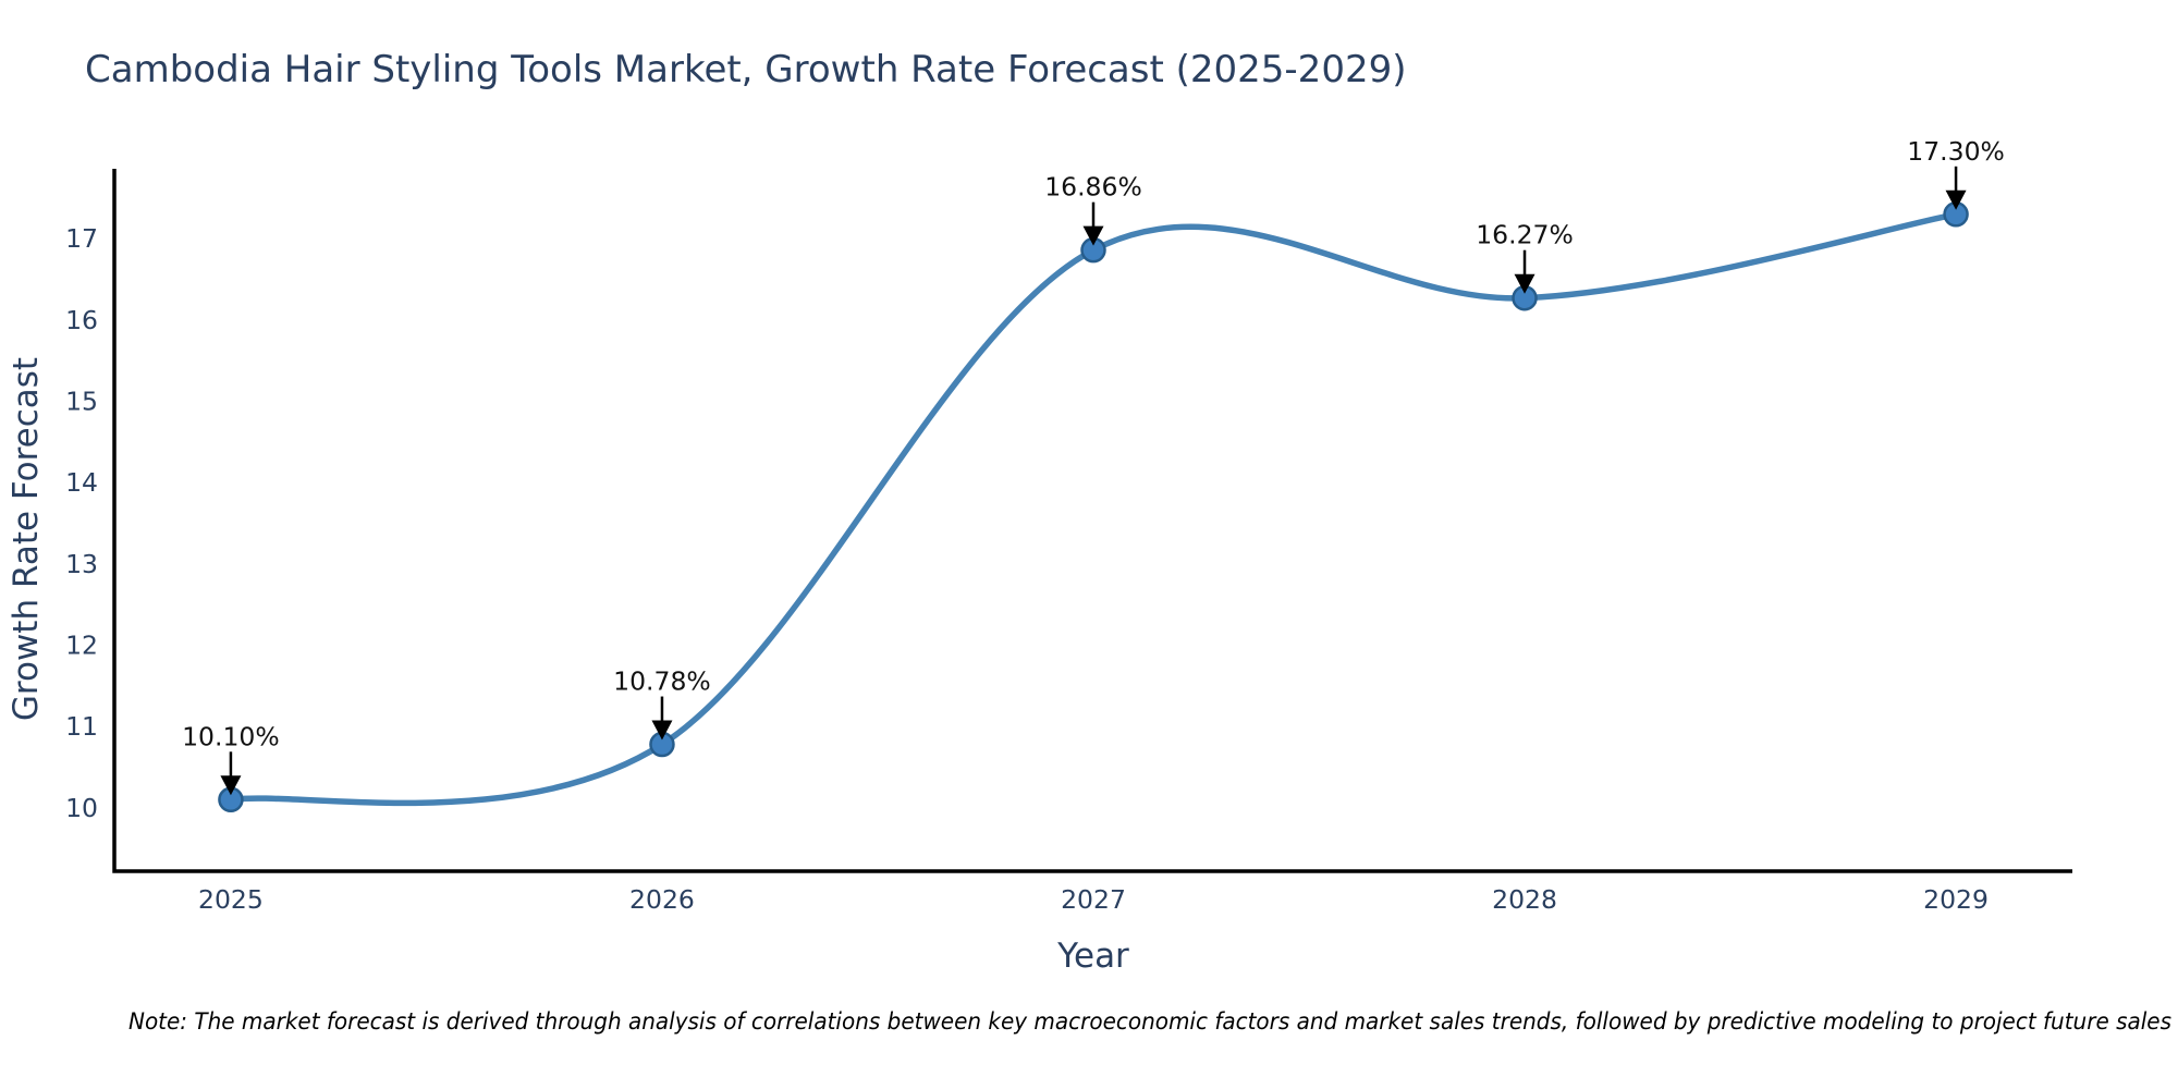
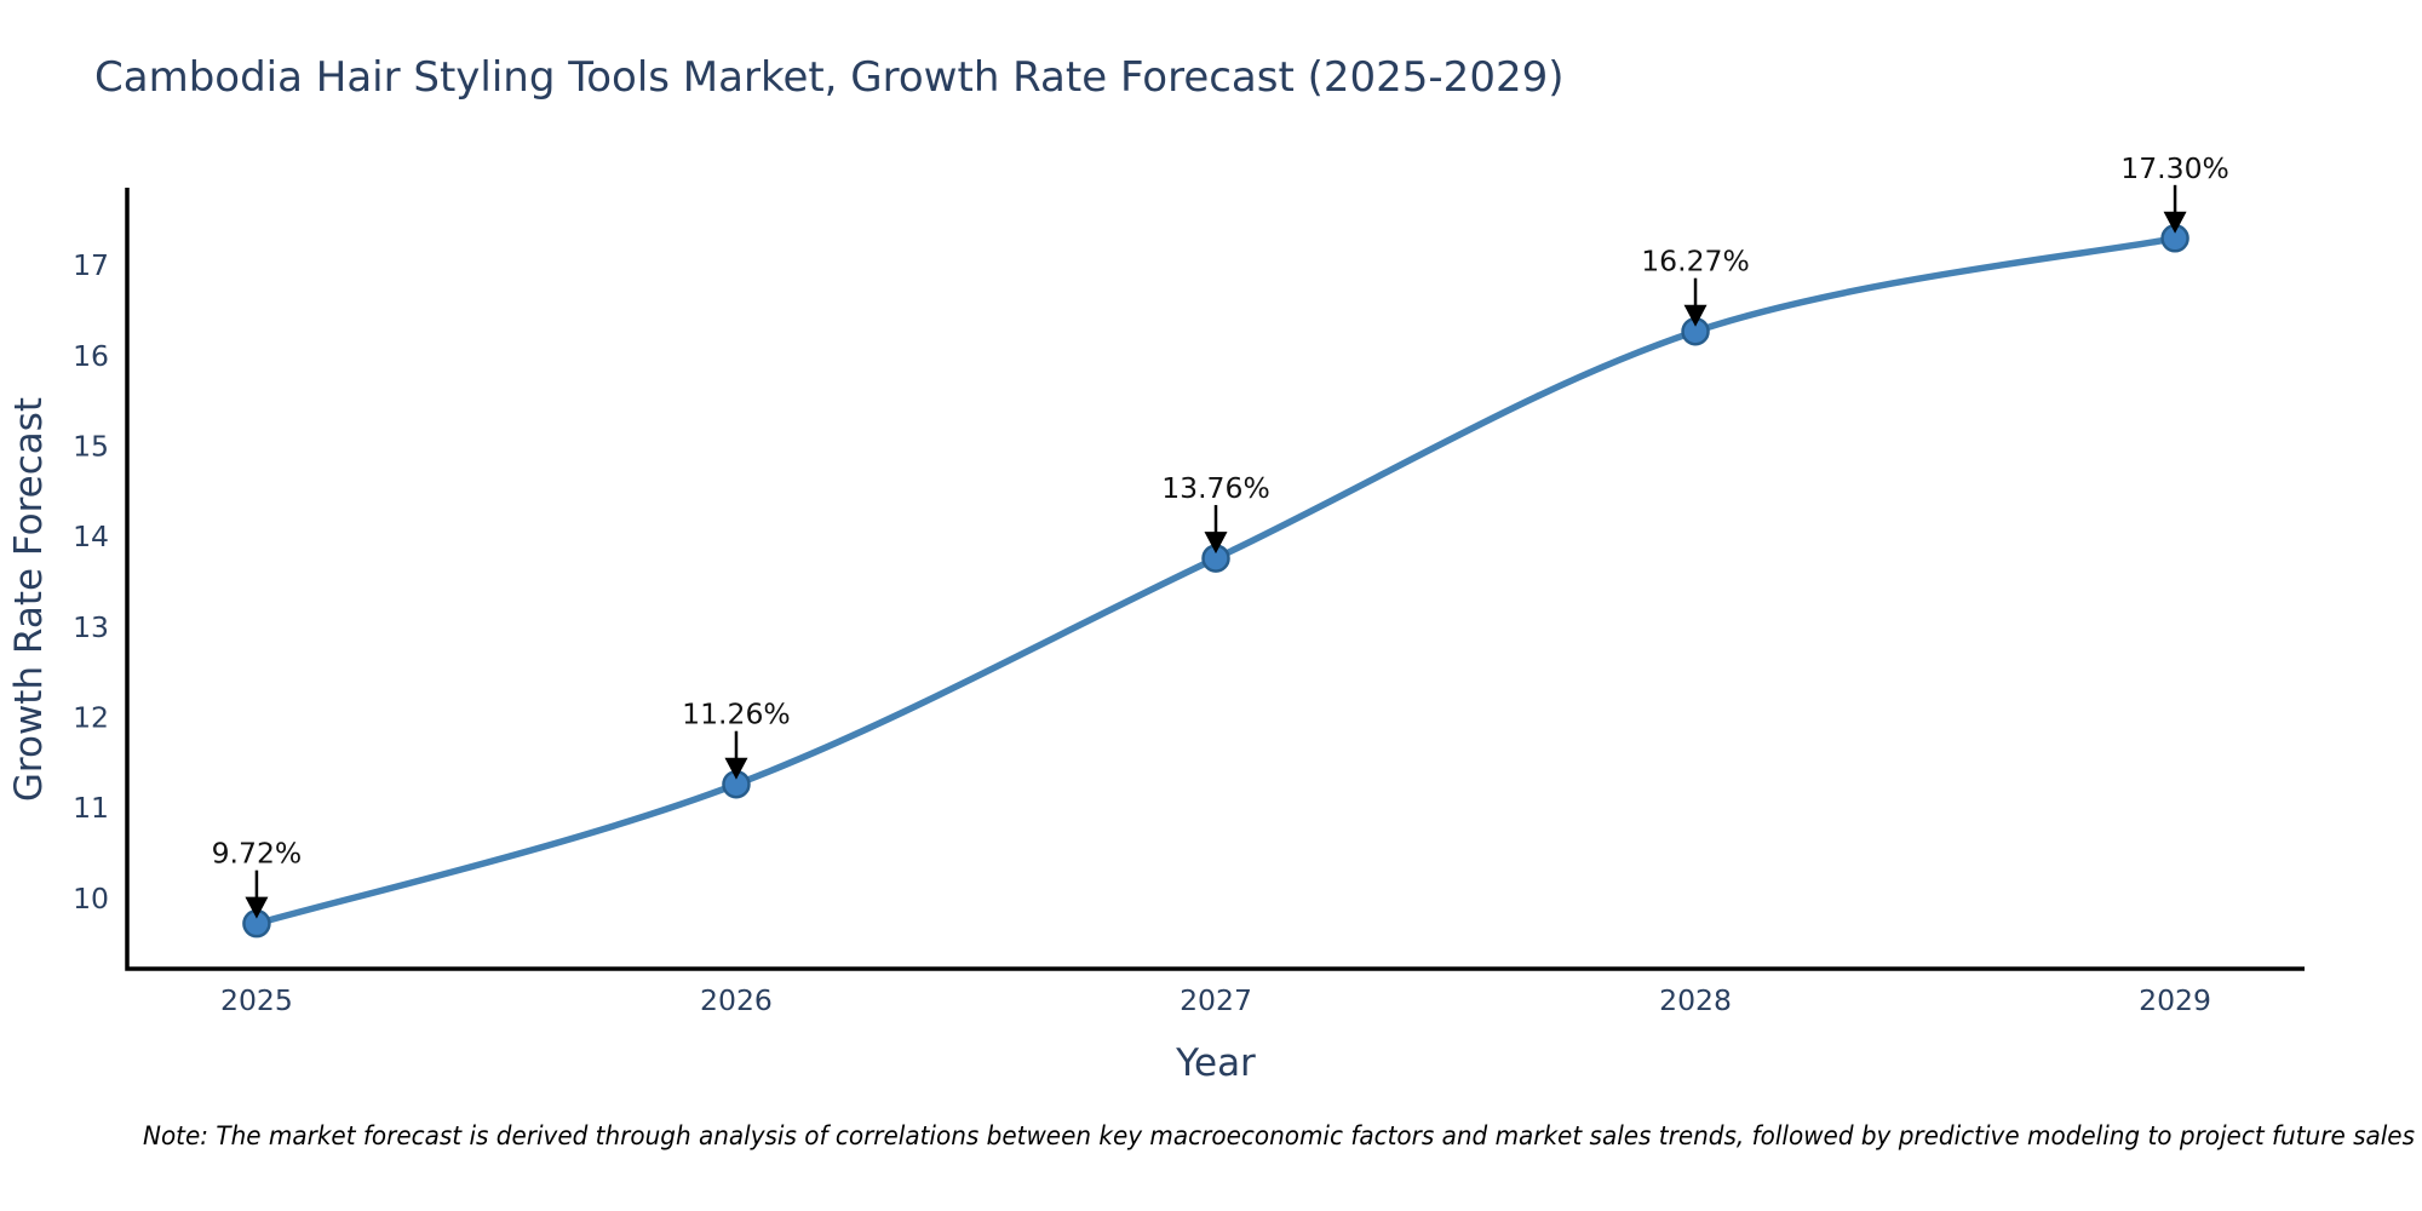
2025: 10.10% -> 9.72%
2026: 10.78% -> 11.26%
2027: 16.86% -> 13.76%
